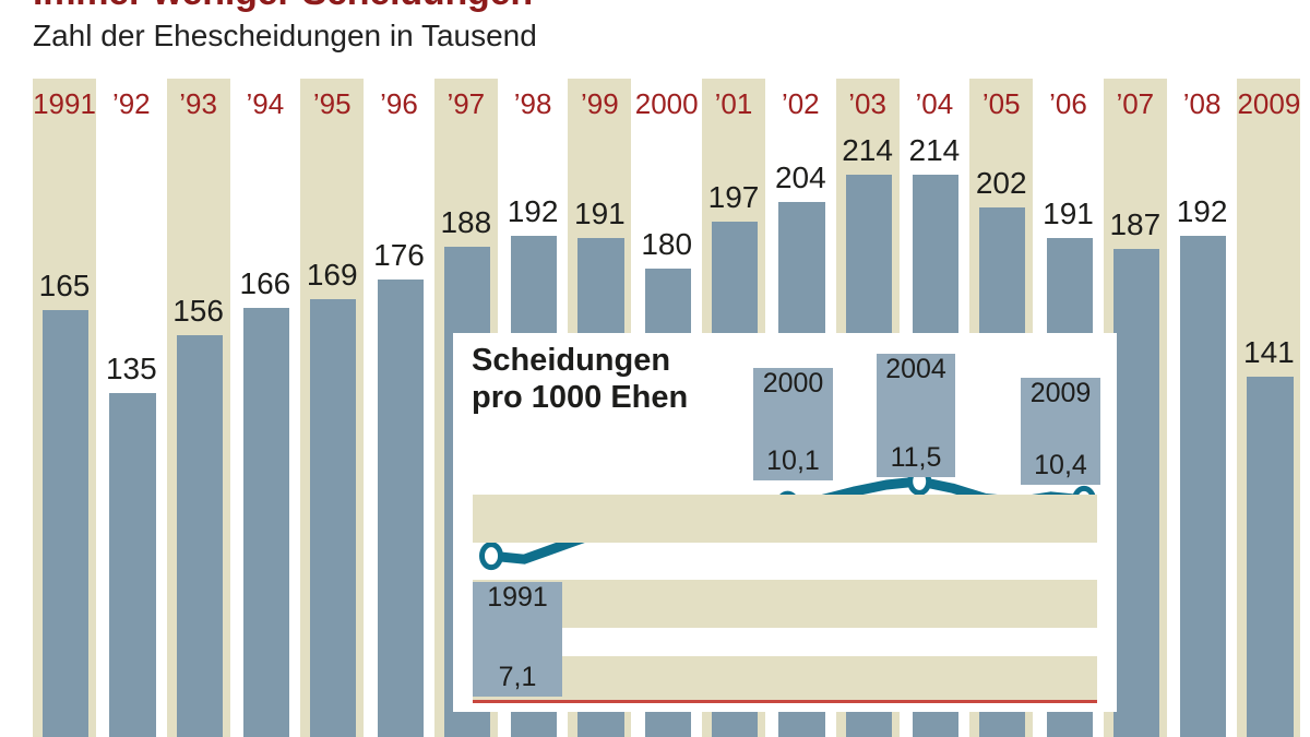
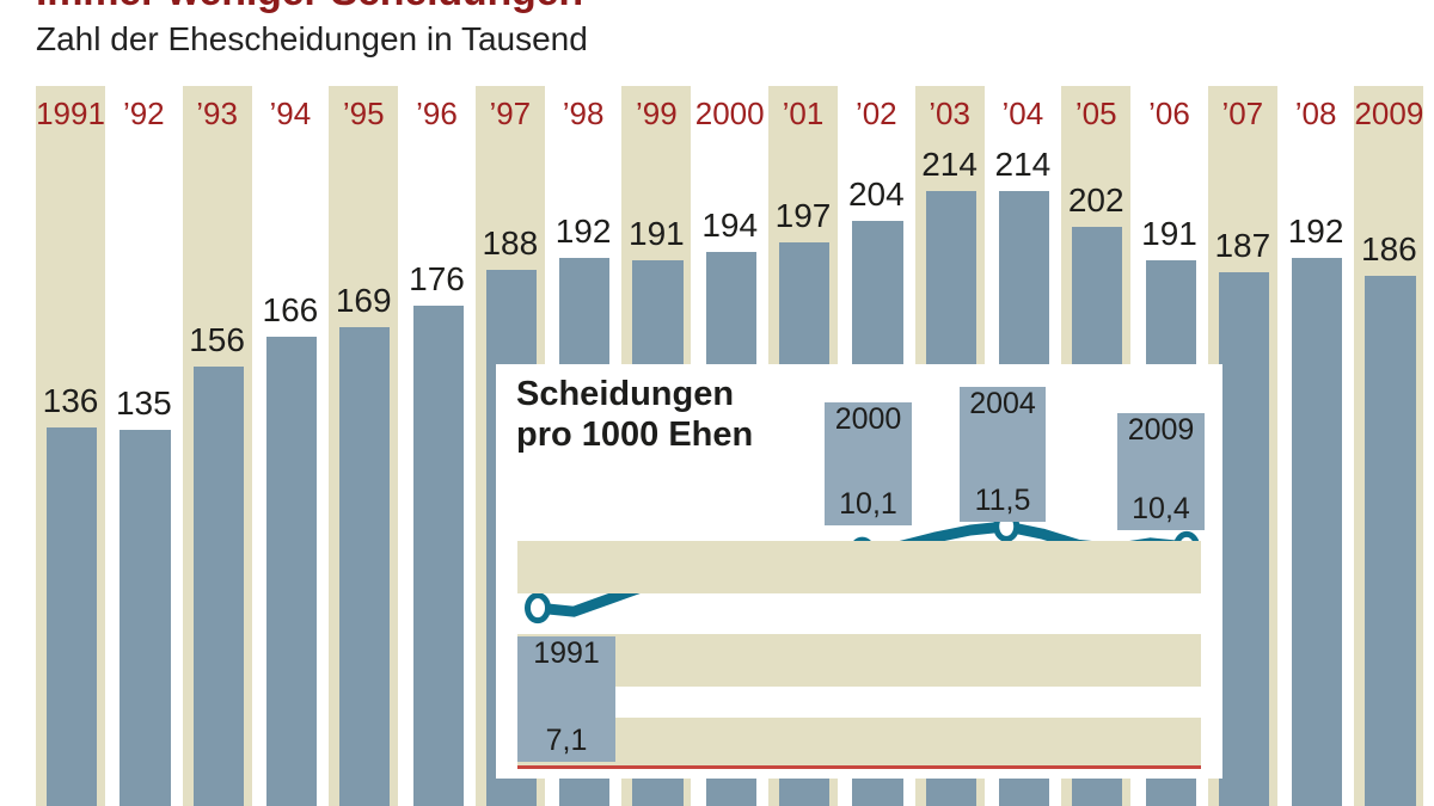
1991: 165 -> 136
2000: 180 -> 194
2009: 141 -> 186
